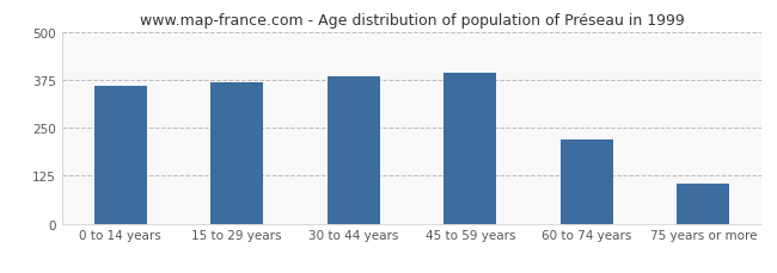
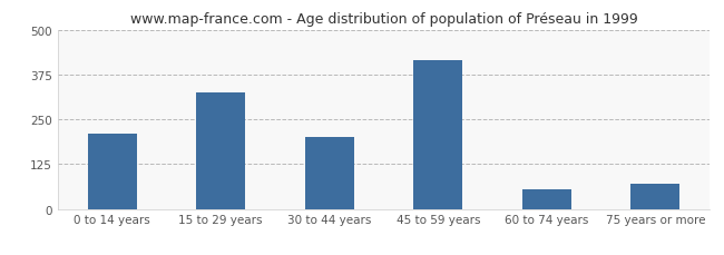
0 to 14 years: 358 -> 210
15 to 29 years: 368 -> 325
30 to 44 years: 384 -> 200
45 to 59 years: 392 -> 415
60 to 74 years: 220 -> 55
75 years or more: 103 -> 70
